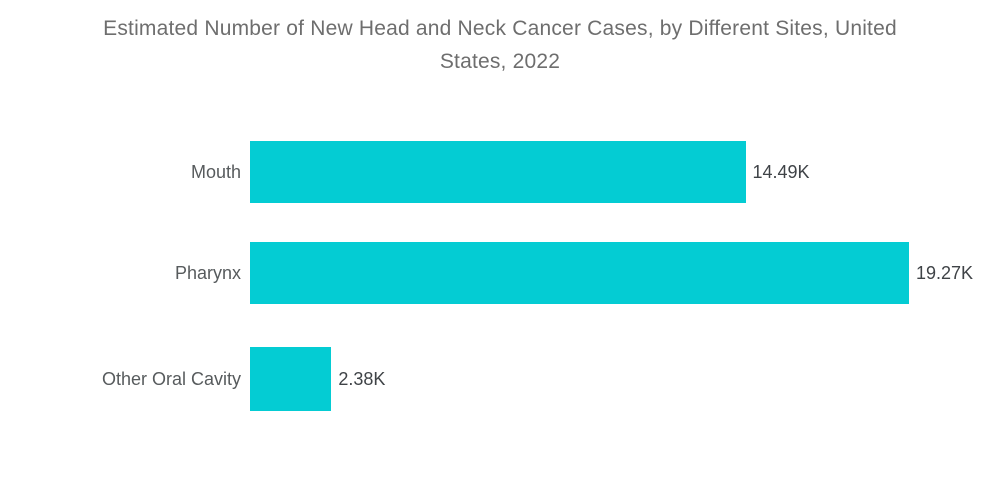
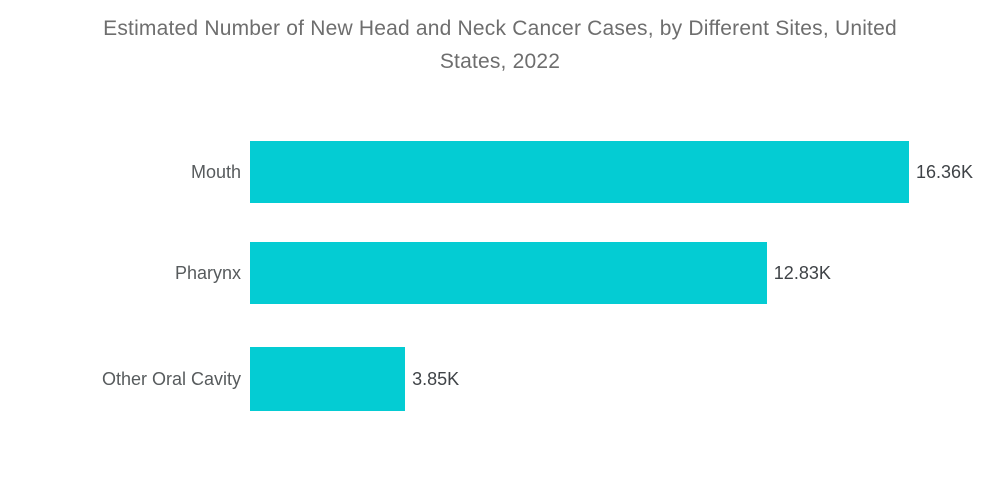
Mouth: 14.49K -> 16.36K
Pharynx: 19.27K -> 12.83K
Other Oral Cavity: 2.38K -> 3.85K
